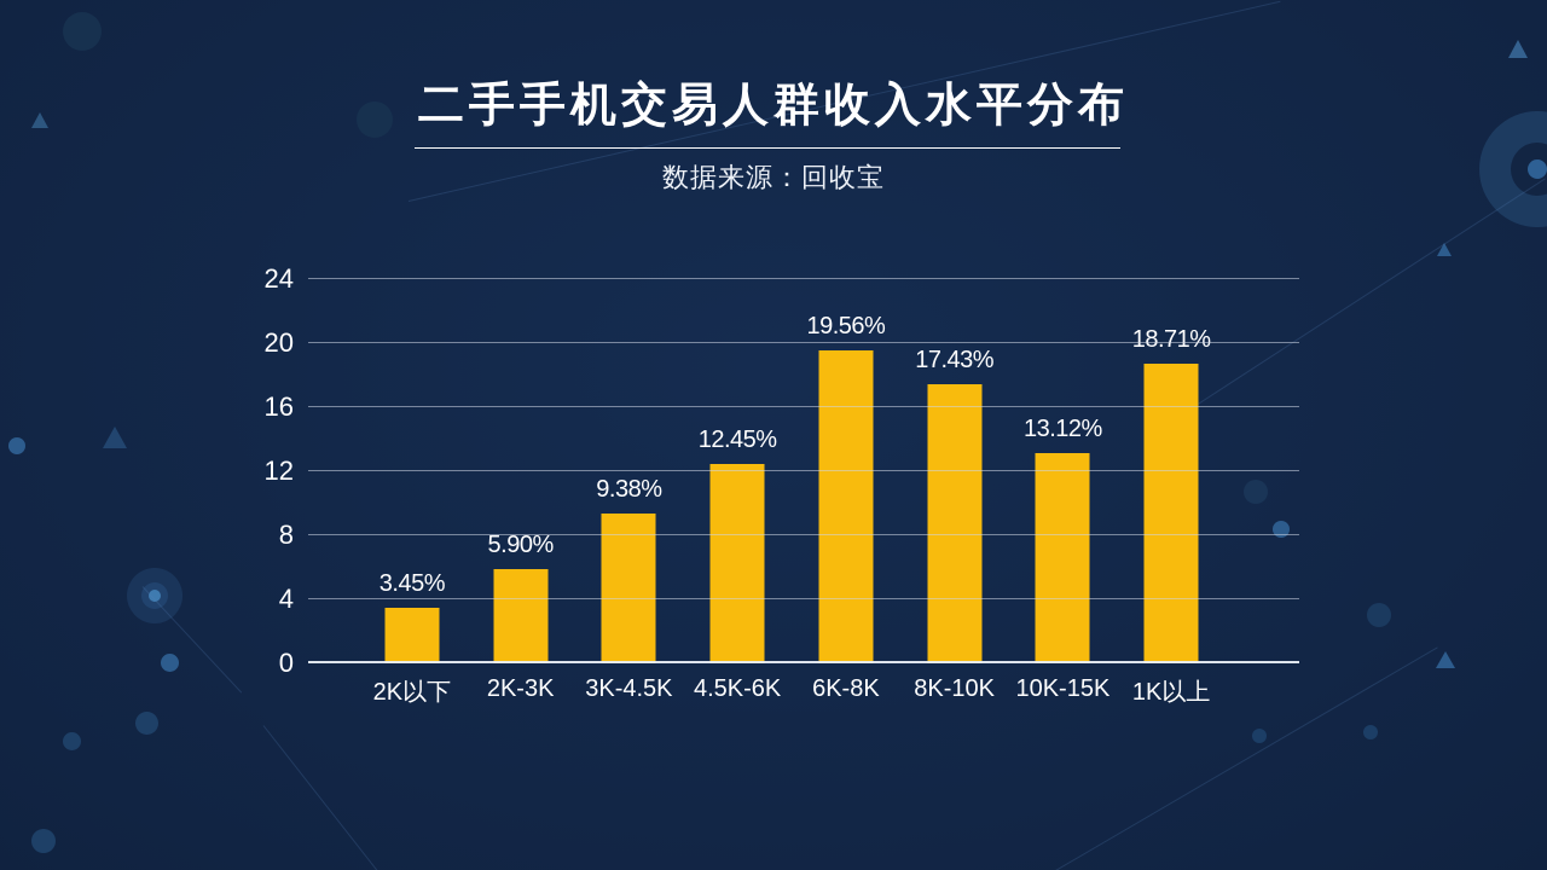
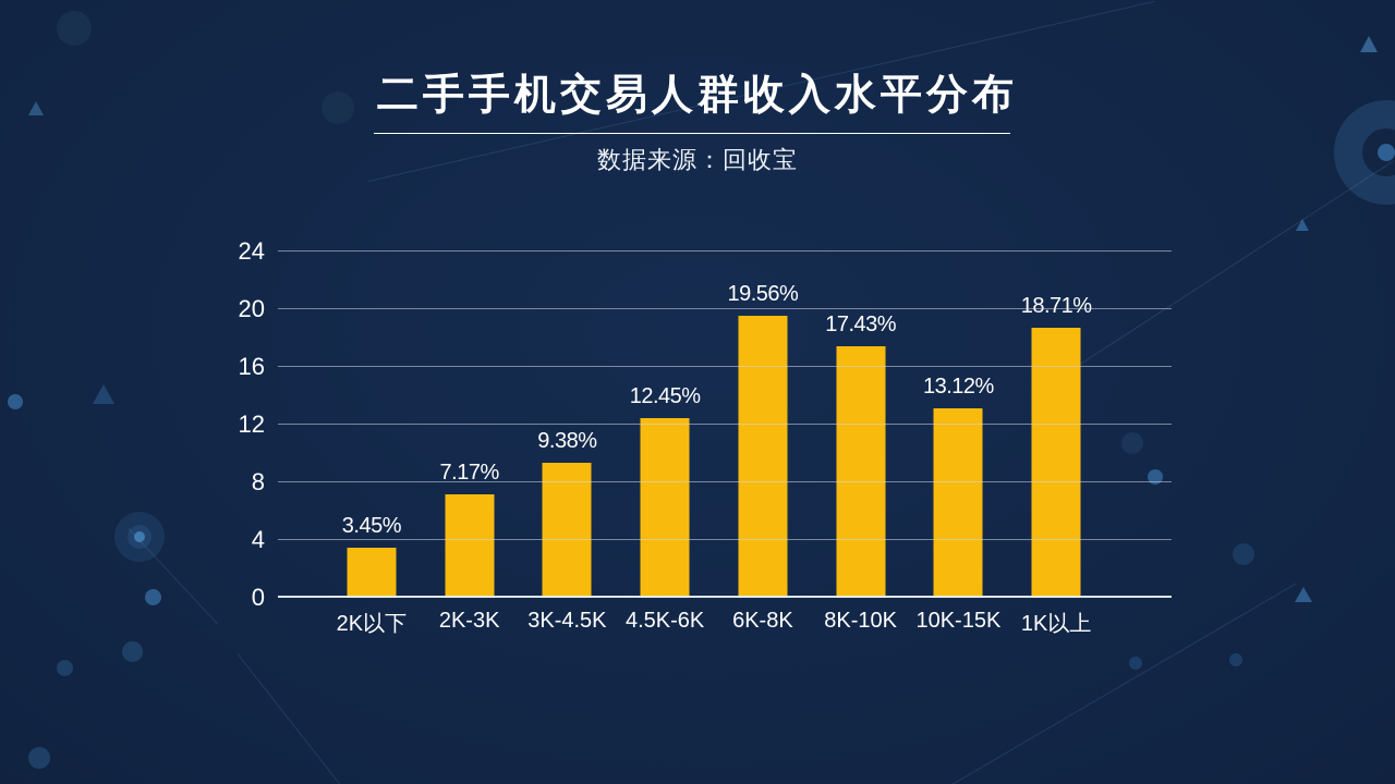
2K-3K: 5.90% -> 7.17%
